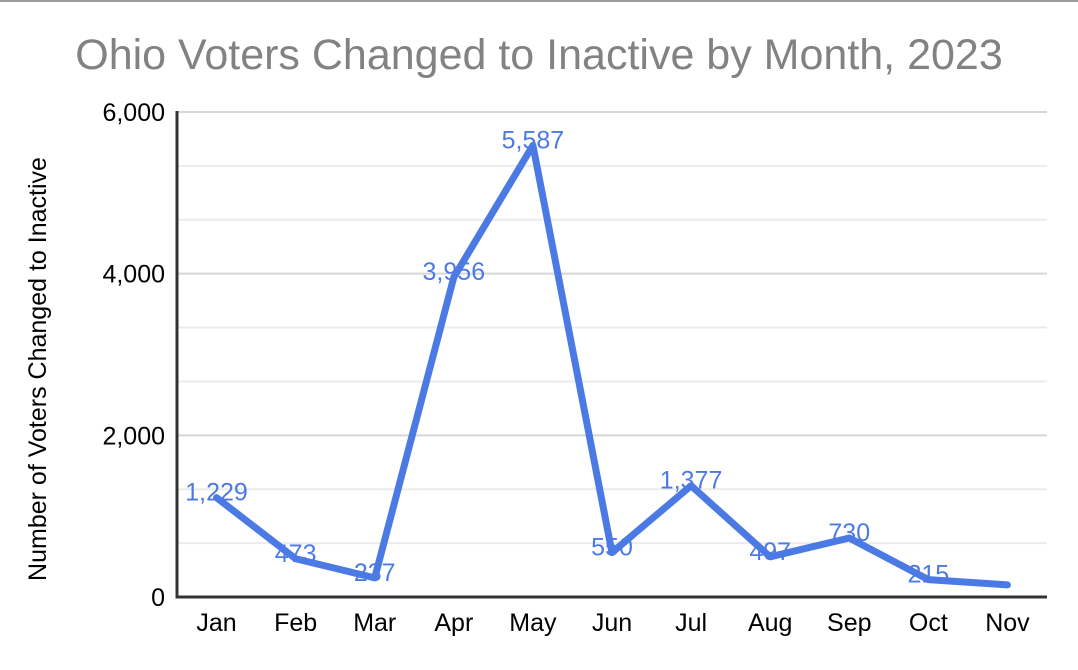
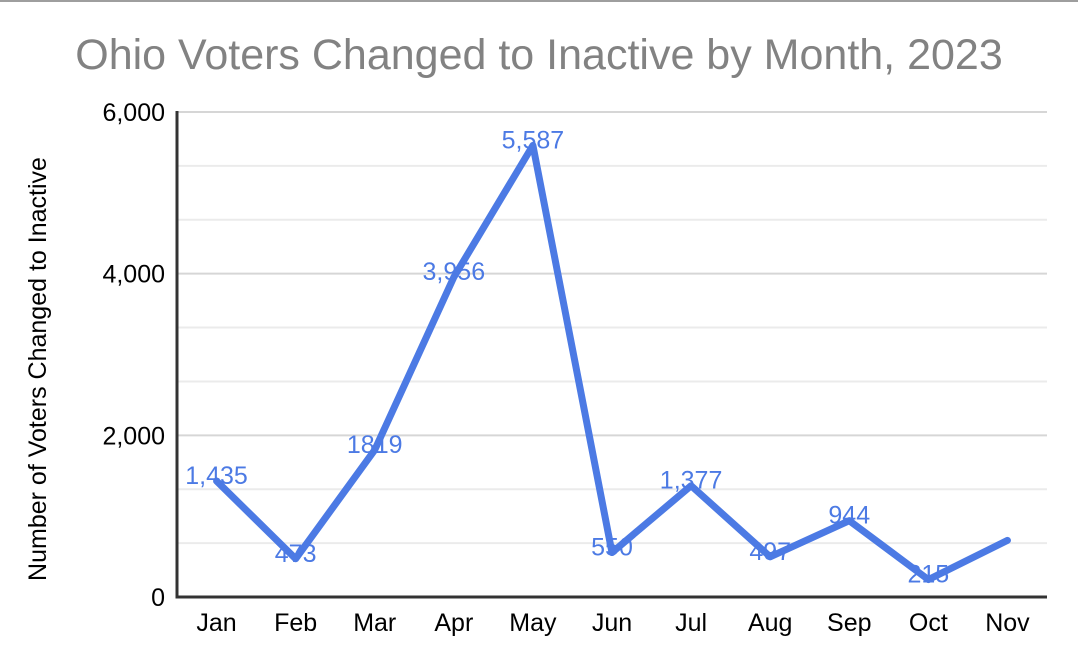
Jan: 1,229 -> 1,435
Mar: 237 -> 1819
Sep: 730 -> 944
Nov: 200 -> 700
